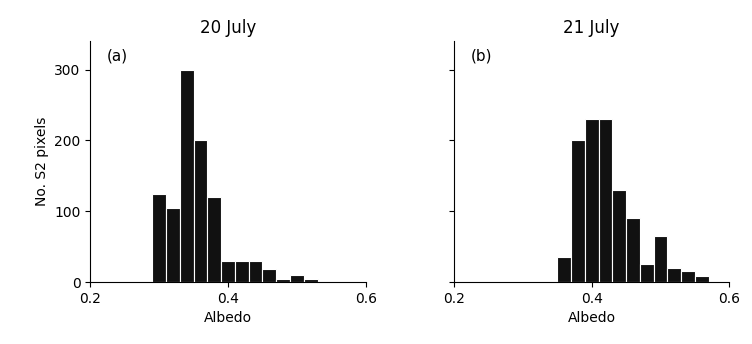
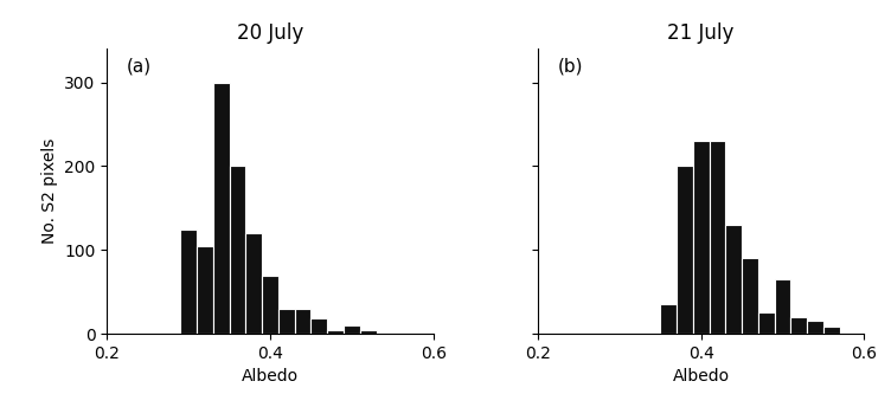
20 July/0.4: 30 -> 70
